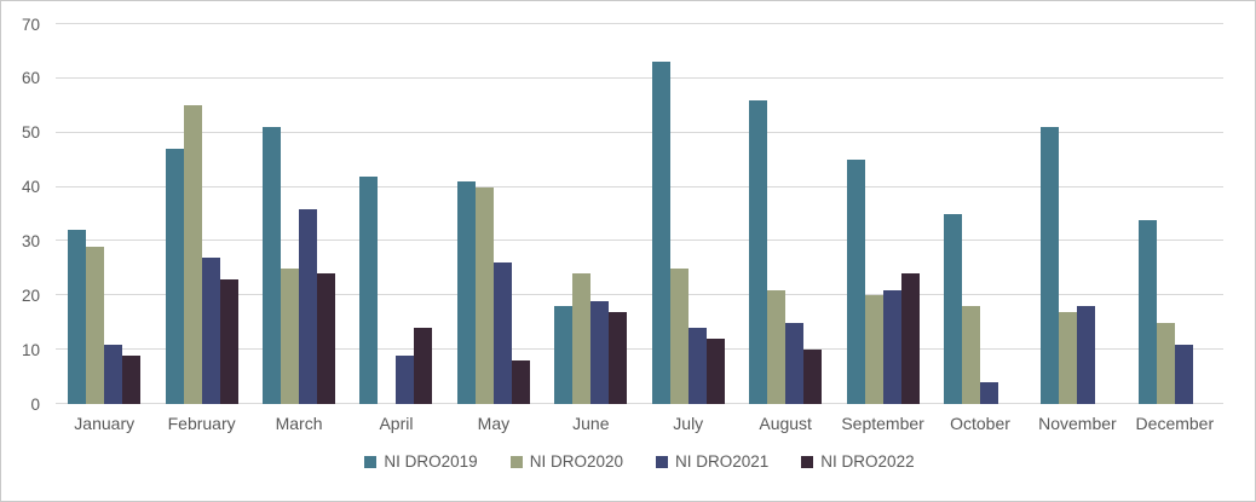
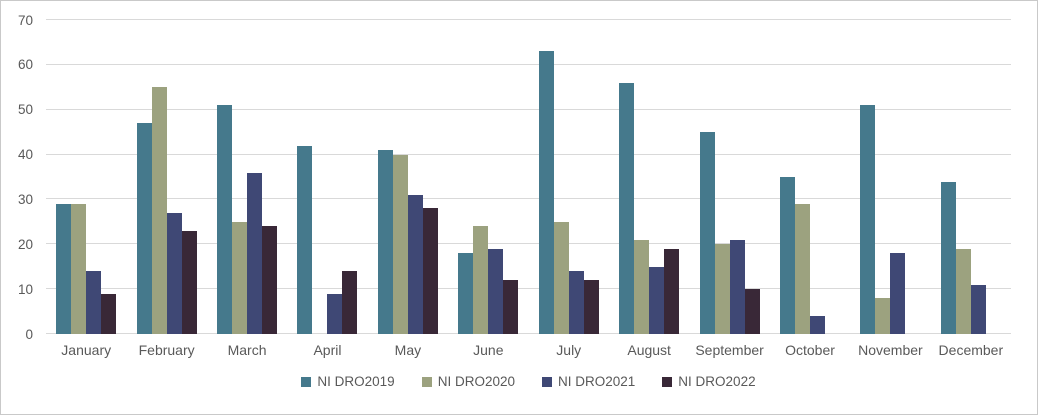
NI DRO2019/January: 32 -> 29
NI DRO2021/January: 11 -> 14
NI DRO2021/May: 26 -> 31
NI DRO2022/May: 8 -> 28
NI DRO2022/June: 17 -> 12
NI DRO2022/August: 10 -> 19
NI DRO2022/September: 24 -> 10
NI DRO2020/October: 18 -> 29
NI DRO2020/November: 17 -> 8
NI DRO2020/December: 15 -> 19
